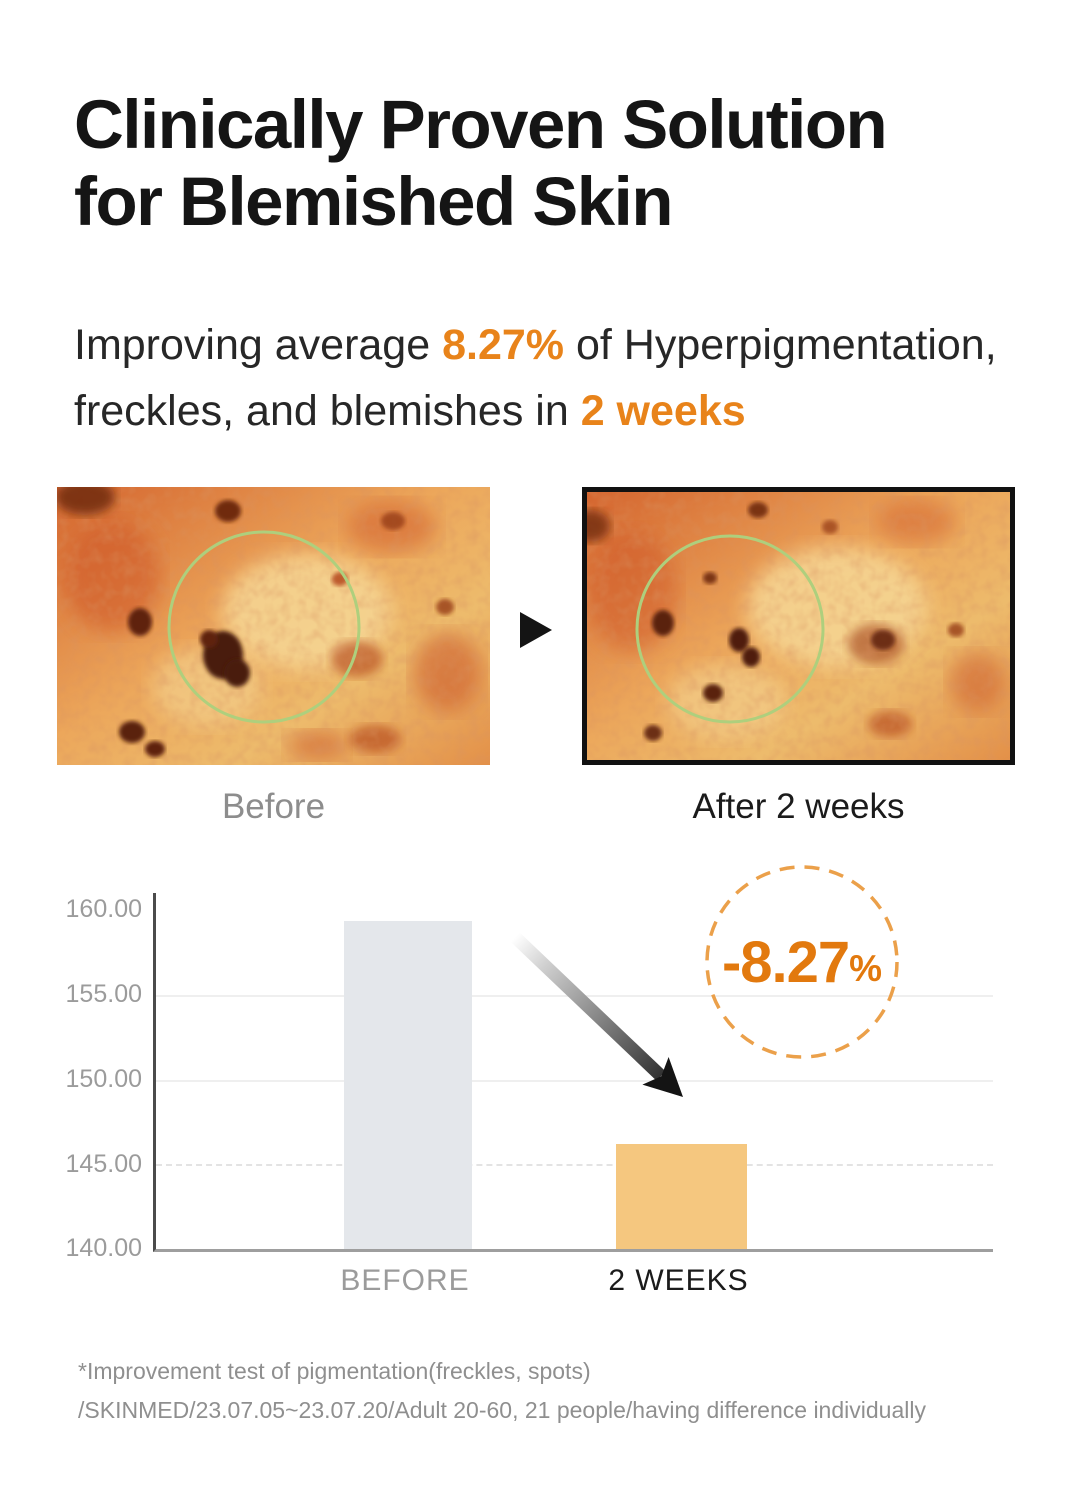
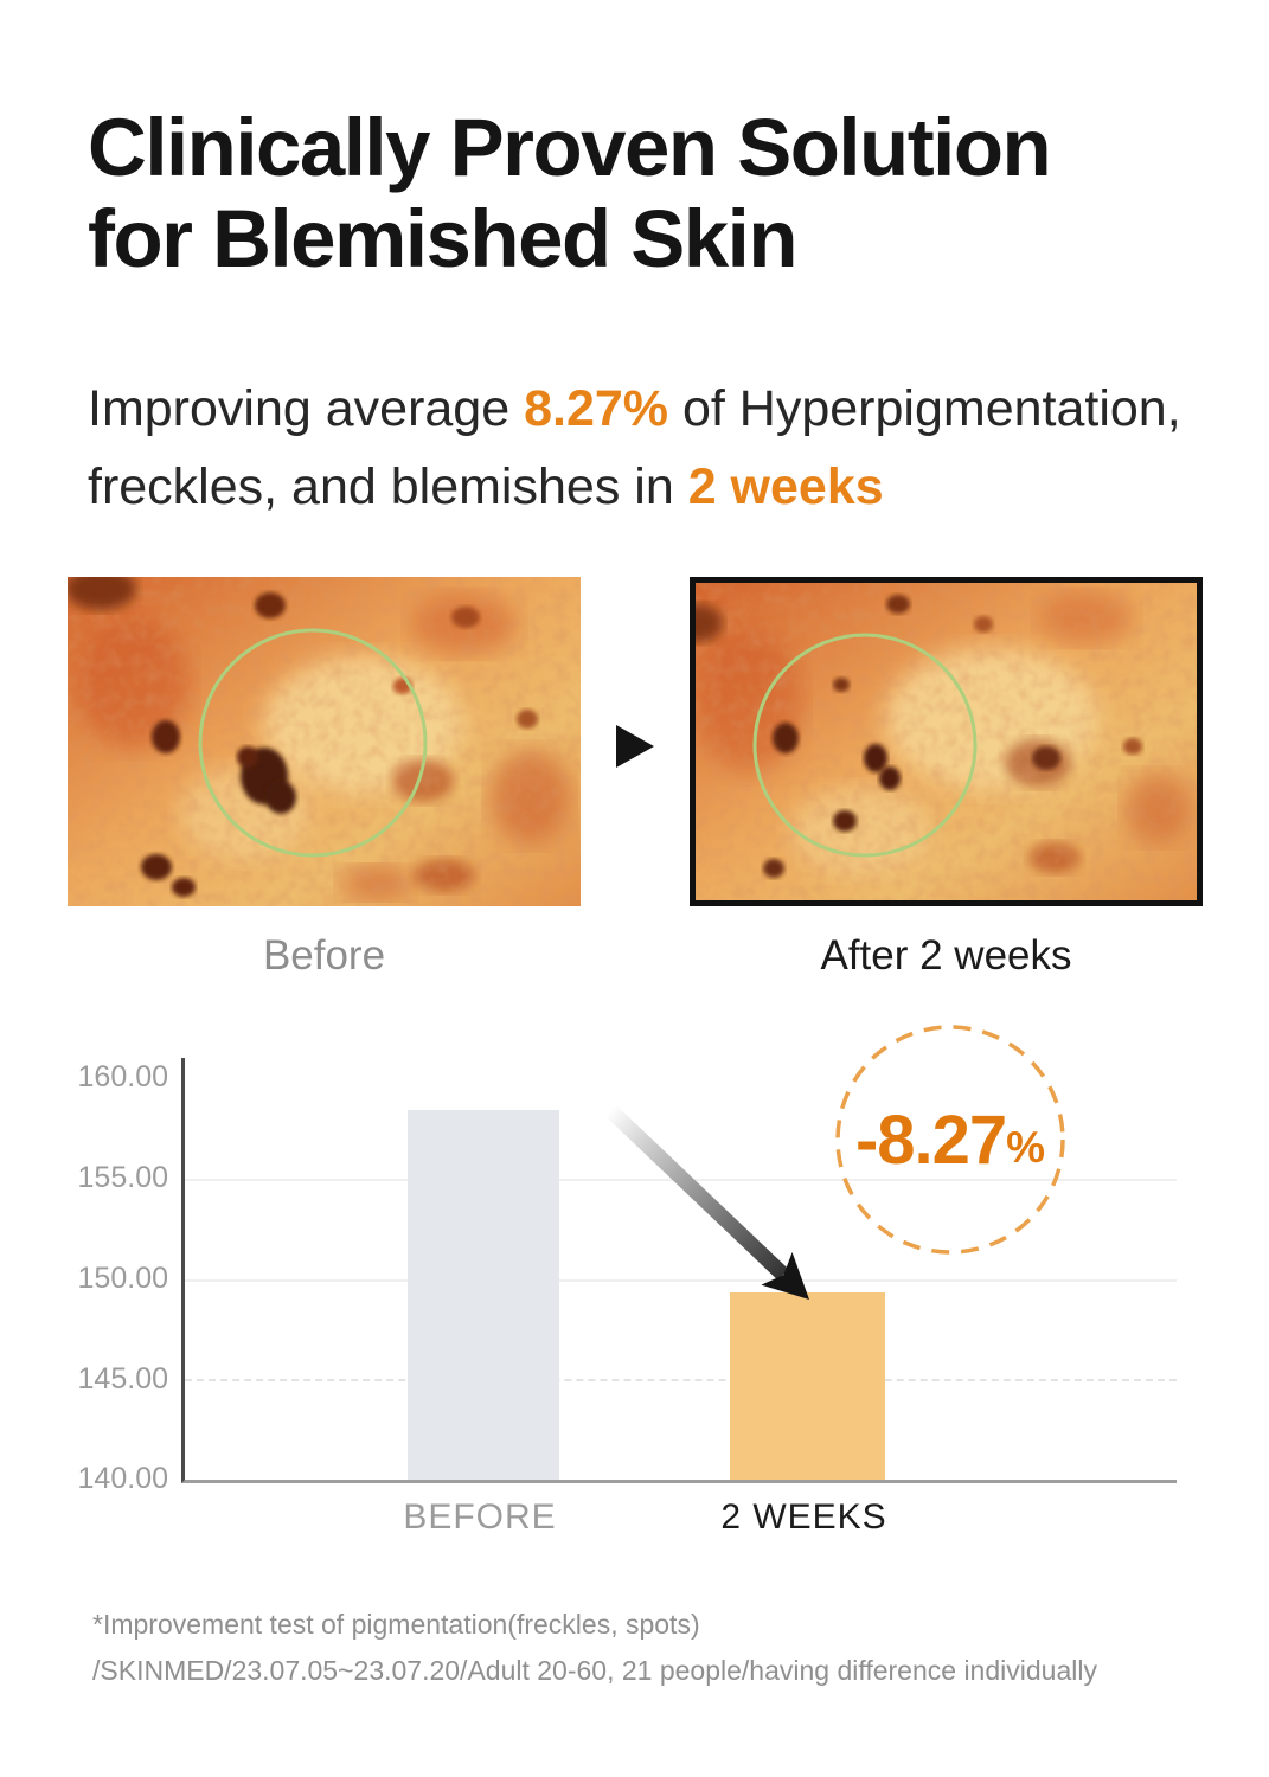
BEFORE: 159.3 -> 158.4
2 WEEKS: 146.2 -> 149.3
